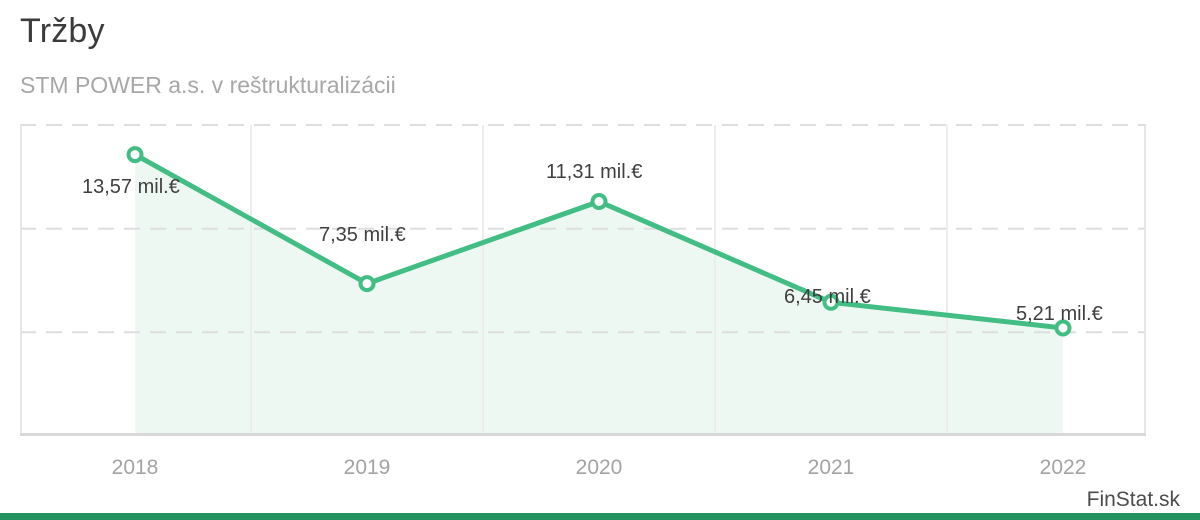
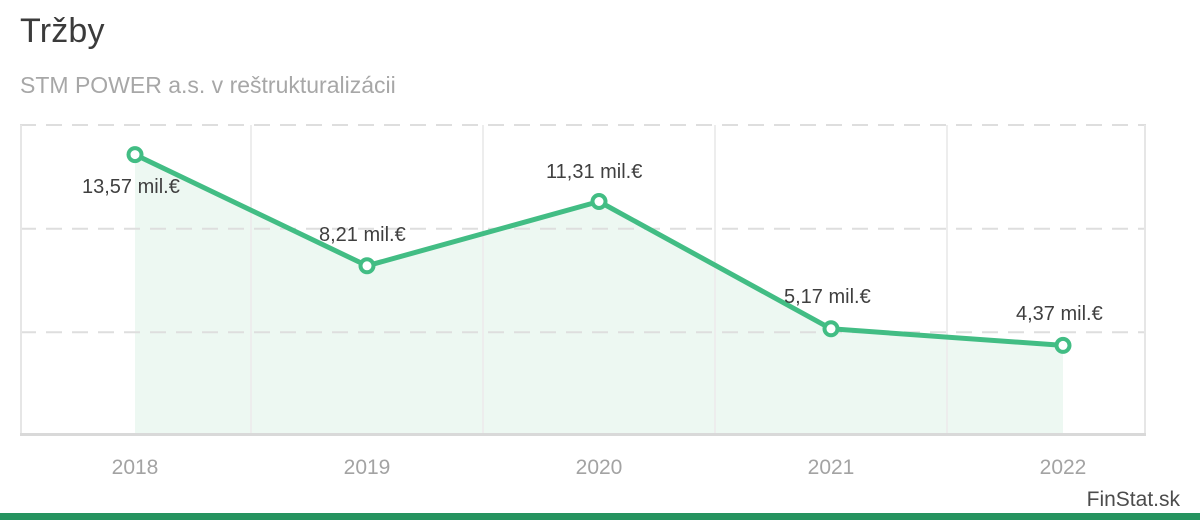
2019: 7,35 -> 8,21
2021: 6,45 -> 5,17
2022: 5,21 -> 4,37
